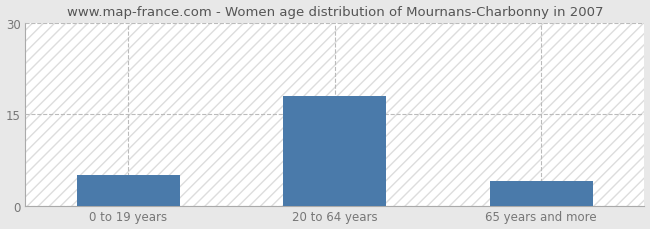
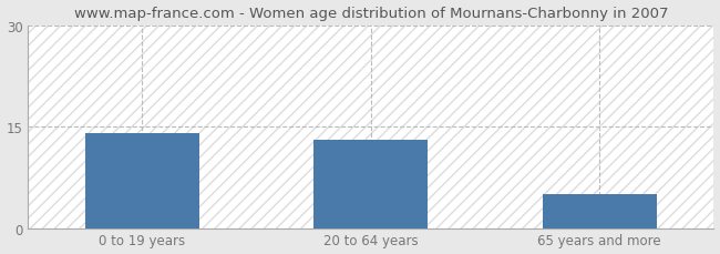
0 to 19 years: 5 -> 14
20 to 64 years: 18 -> 13
65 years and more: 4 -> 5
